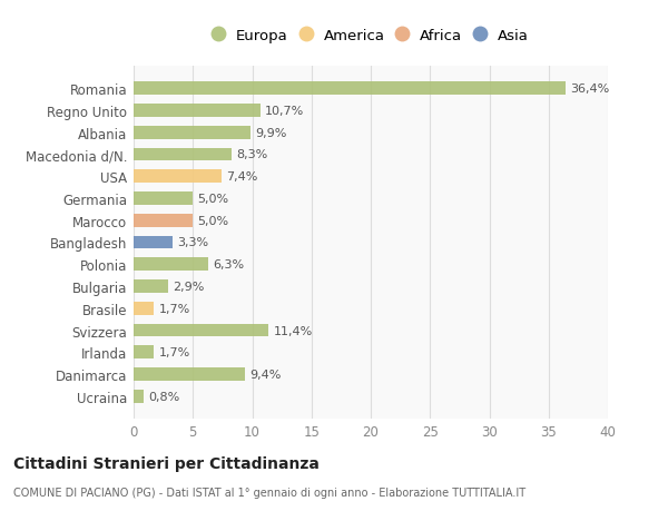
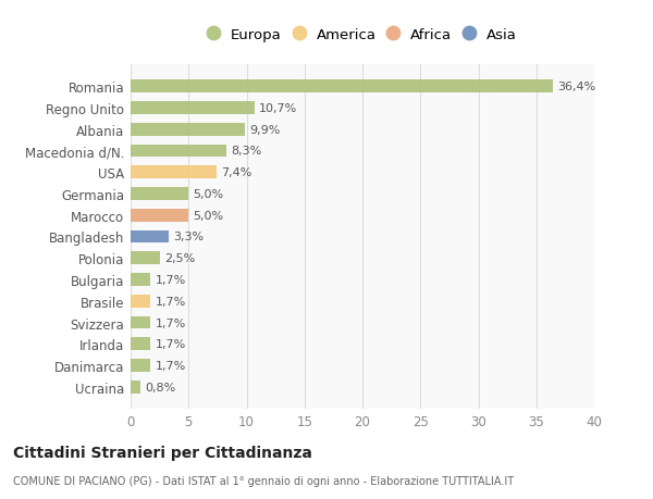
Polonia: 6,3% -> 2,5%
Bulgaria: 2,9% -> 1,7%
Svizzera: 11,4% -> 1,7%
Danimarca: 9,4% -> 1,7%
